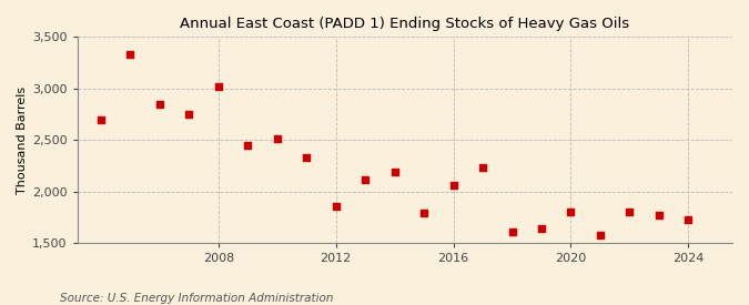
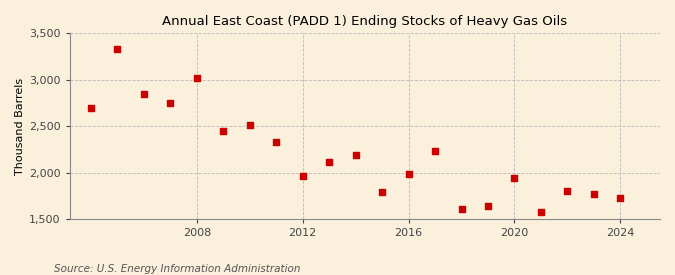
2012: 1,850 -> 1,960
2016: 2,060 -> 1,980
2020: 1,800 -> 1,940
